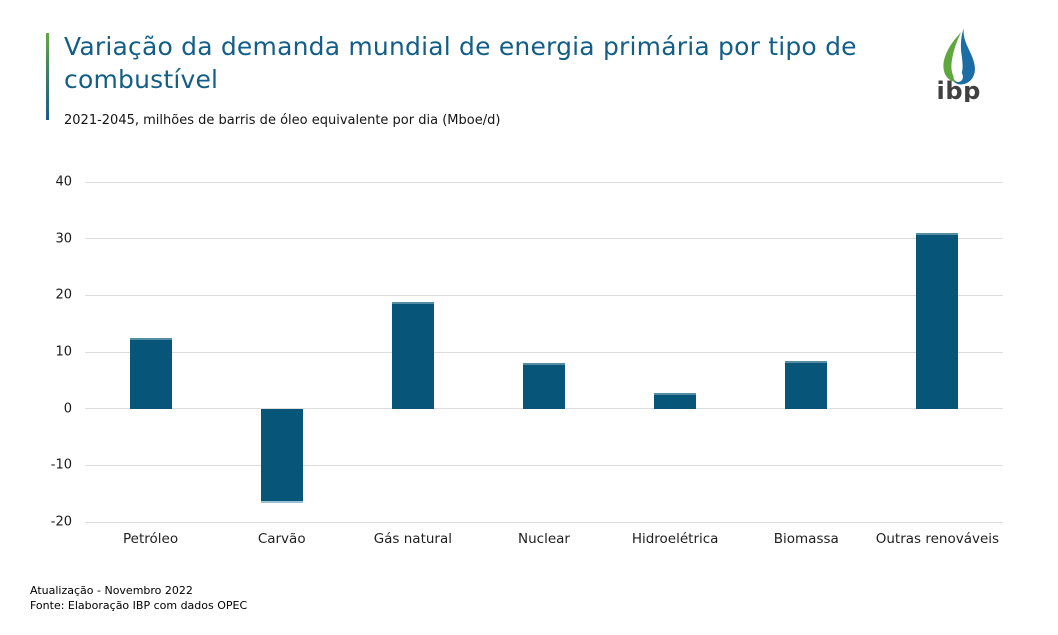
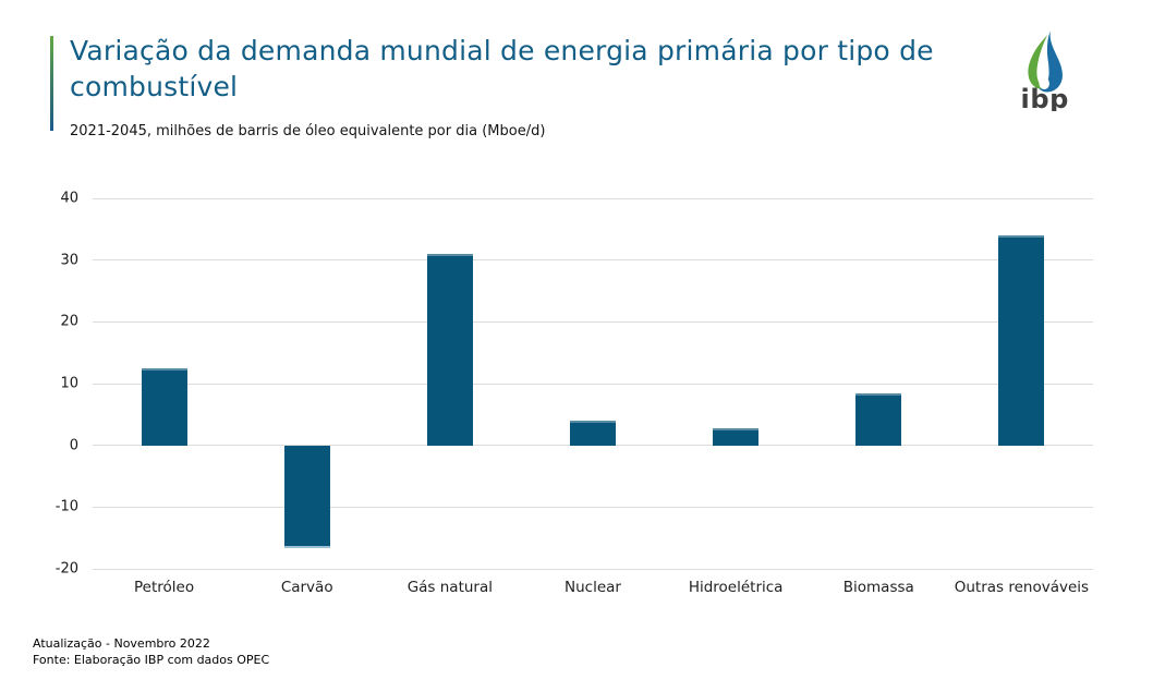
Gás natural: 19 -> 31
Nuclear: 8 -> 4
Outras renováveis: 31 -> 34
